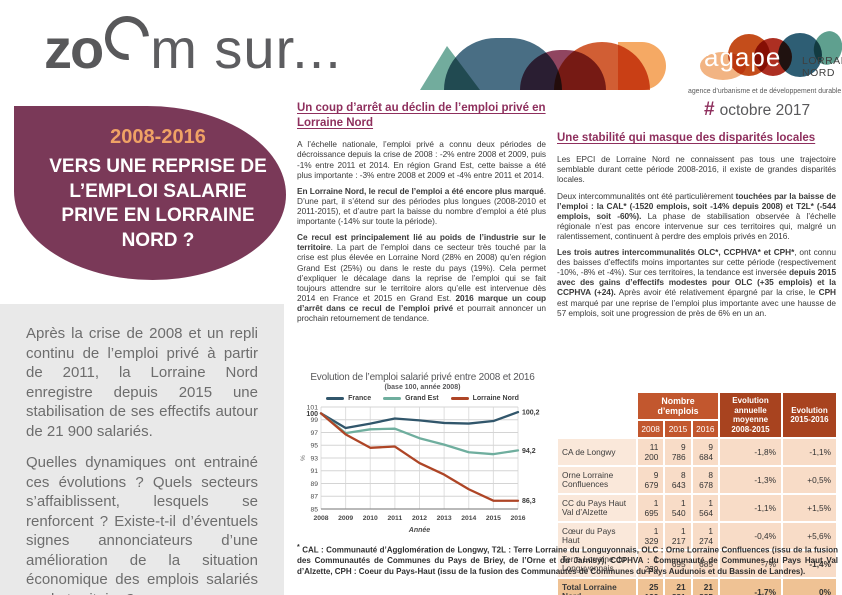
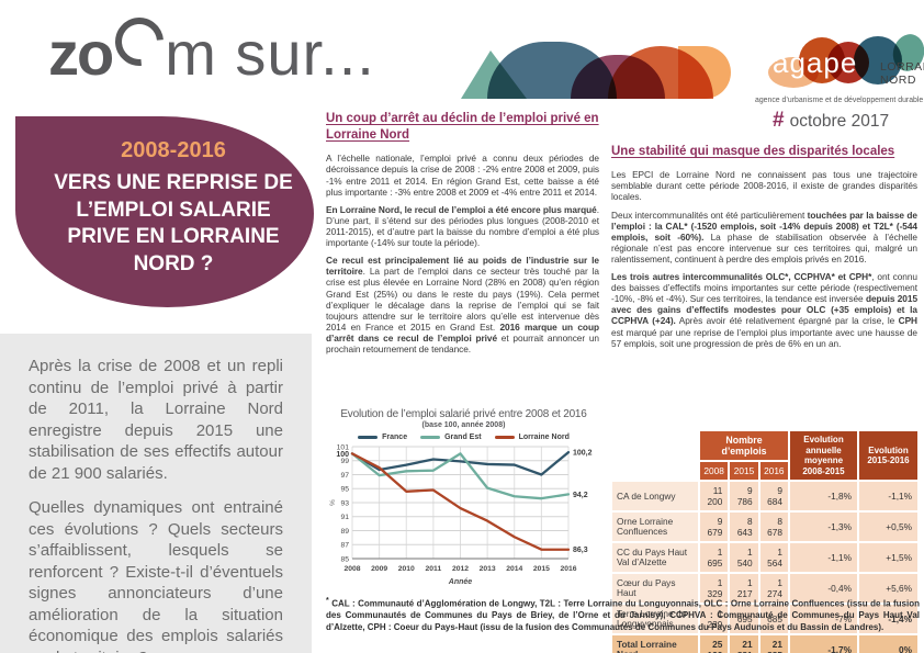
Lorraine Nord/2009: 97 -> 98
Grand Est/2012: 96 -> 100
France/2015: 99 -> 97
